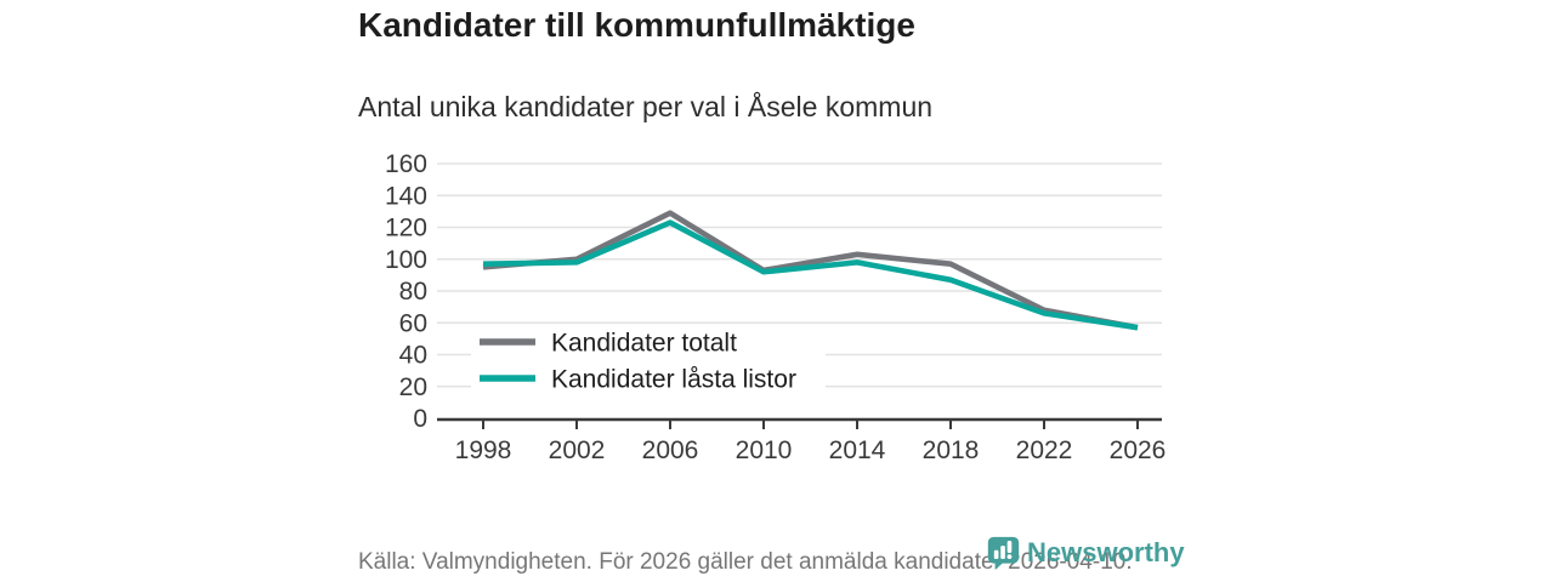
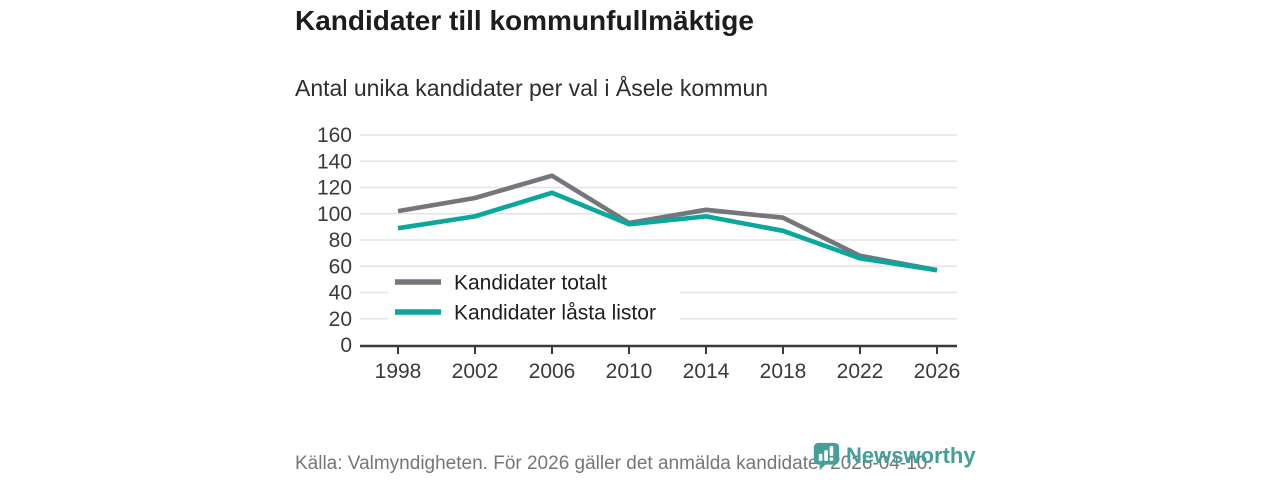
Kandidater totalt/1998: 95 -> 102
Kandidater låsta listor/1998: 97 -> 89
Kandidater totalt/2002: 100 -> 112
Kandidater låsta listor/2006: 123 -> 116
